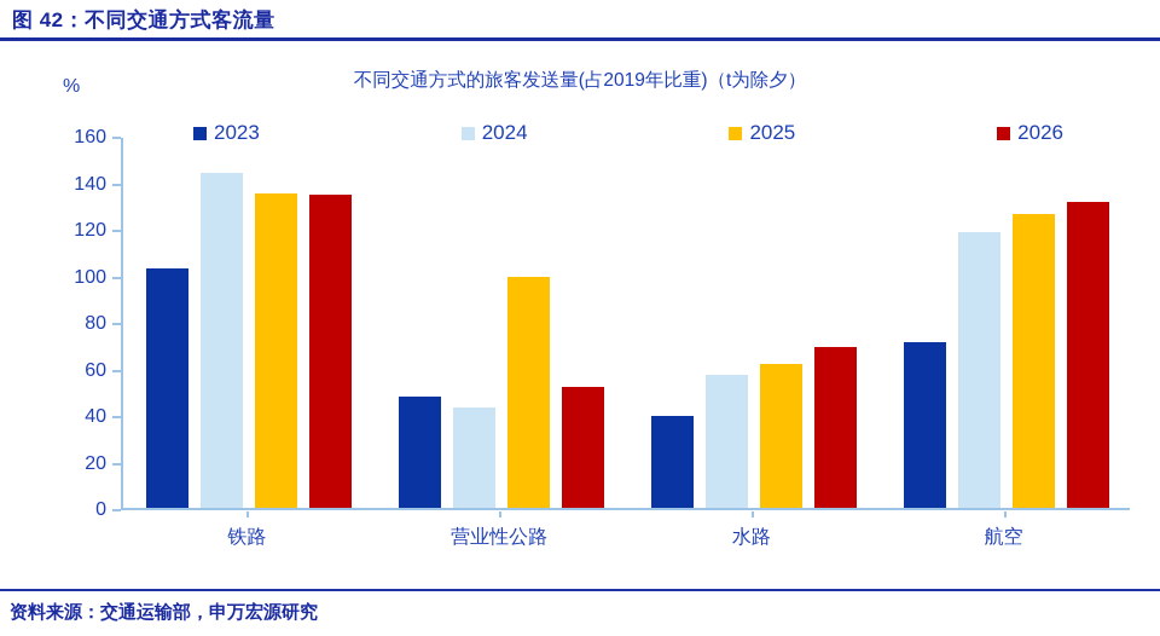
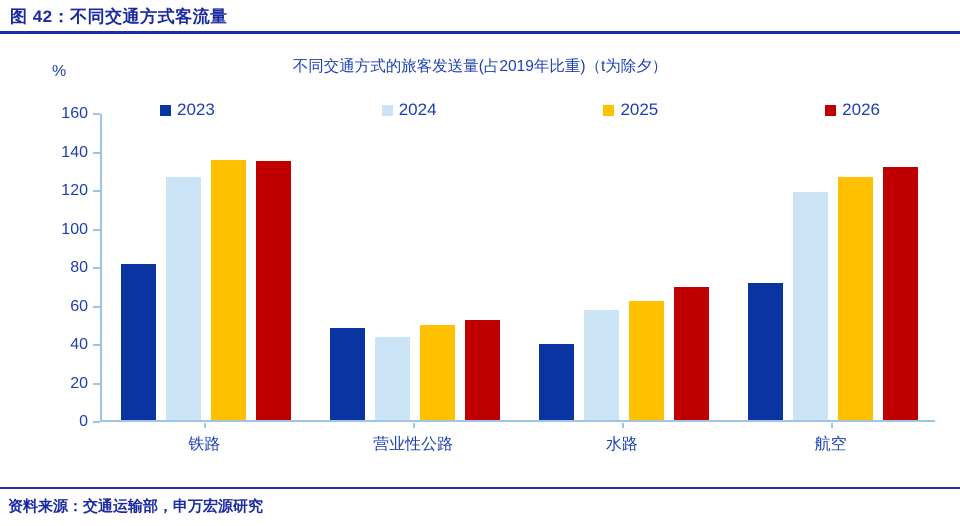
2023/铁路: 103 -> 81
2024/铁路: 144 -> 126
2025/营业性公路: 99 -> 50
